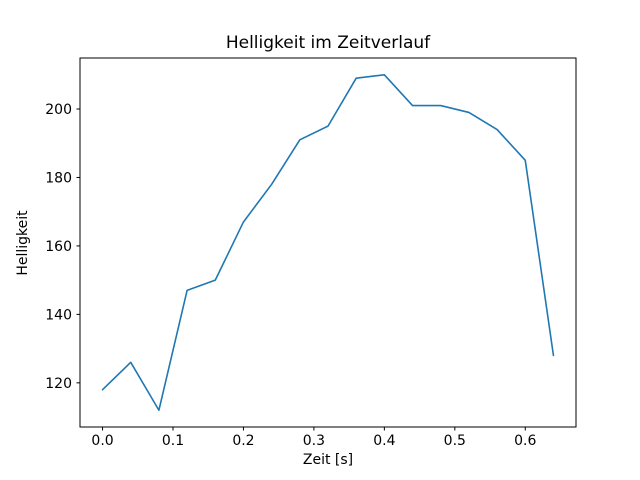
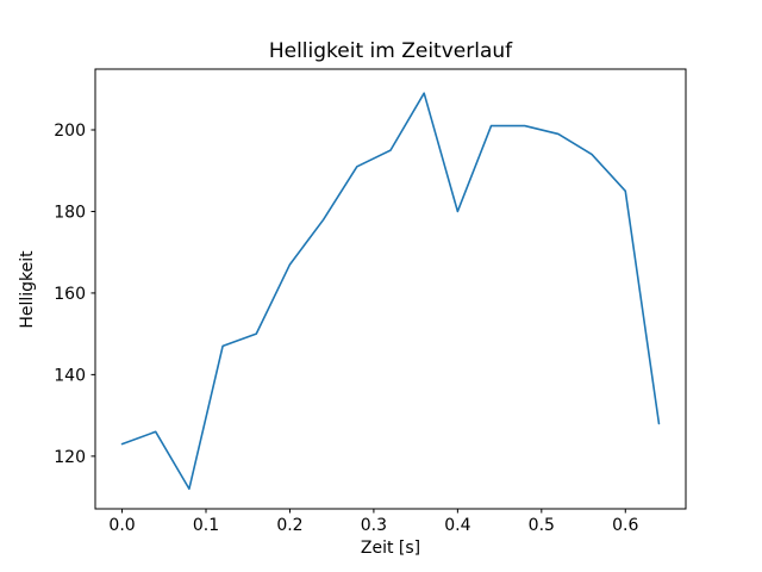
0.0: 118 -> 123
0.4: 210 -> 180
